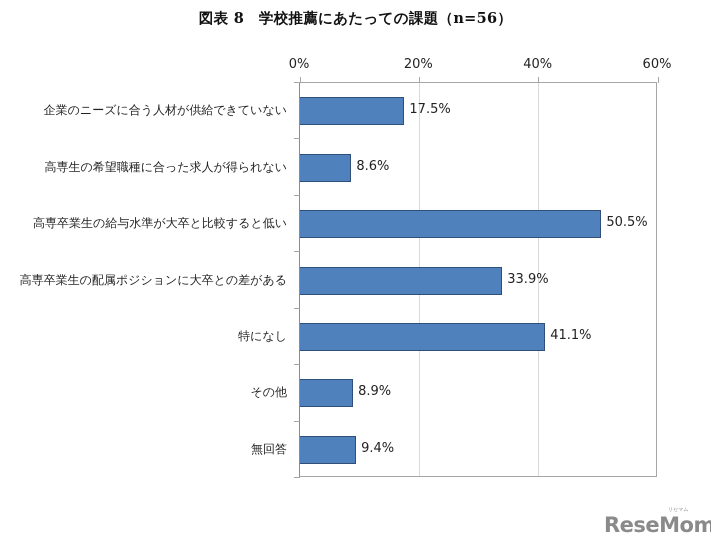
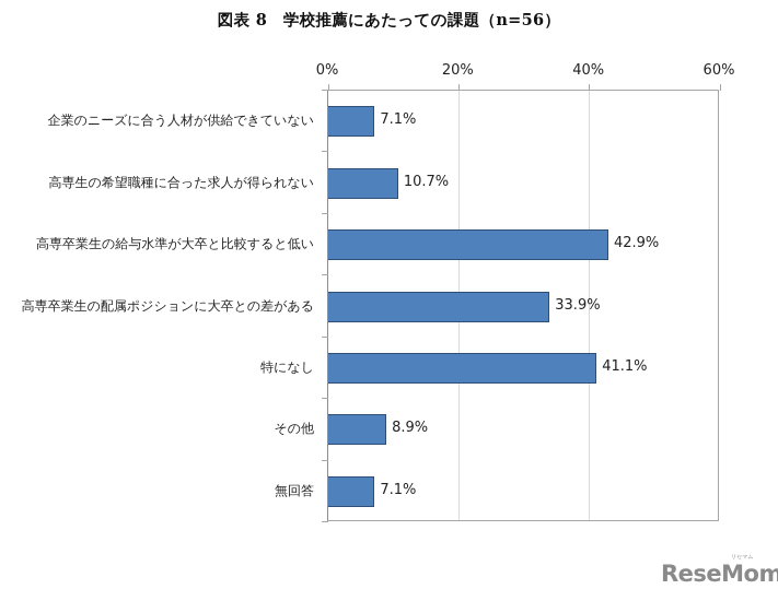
企業のニーズに合う人材が供給できていない: 17.5% -> 7.1%
高専生の希望職種に合った求人が得られない: 8.6% -> 10.7%
高専卒業生の給与水準が大卒と比較すると低い: 50.5% -> 42.9%
無回答: 9.4% -> 7.1%
